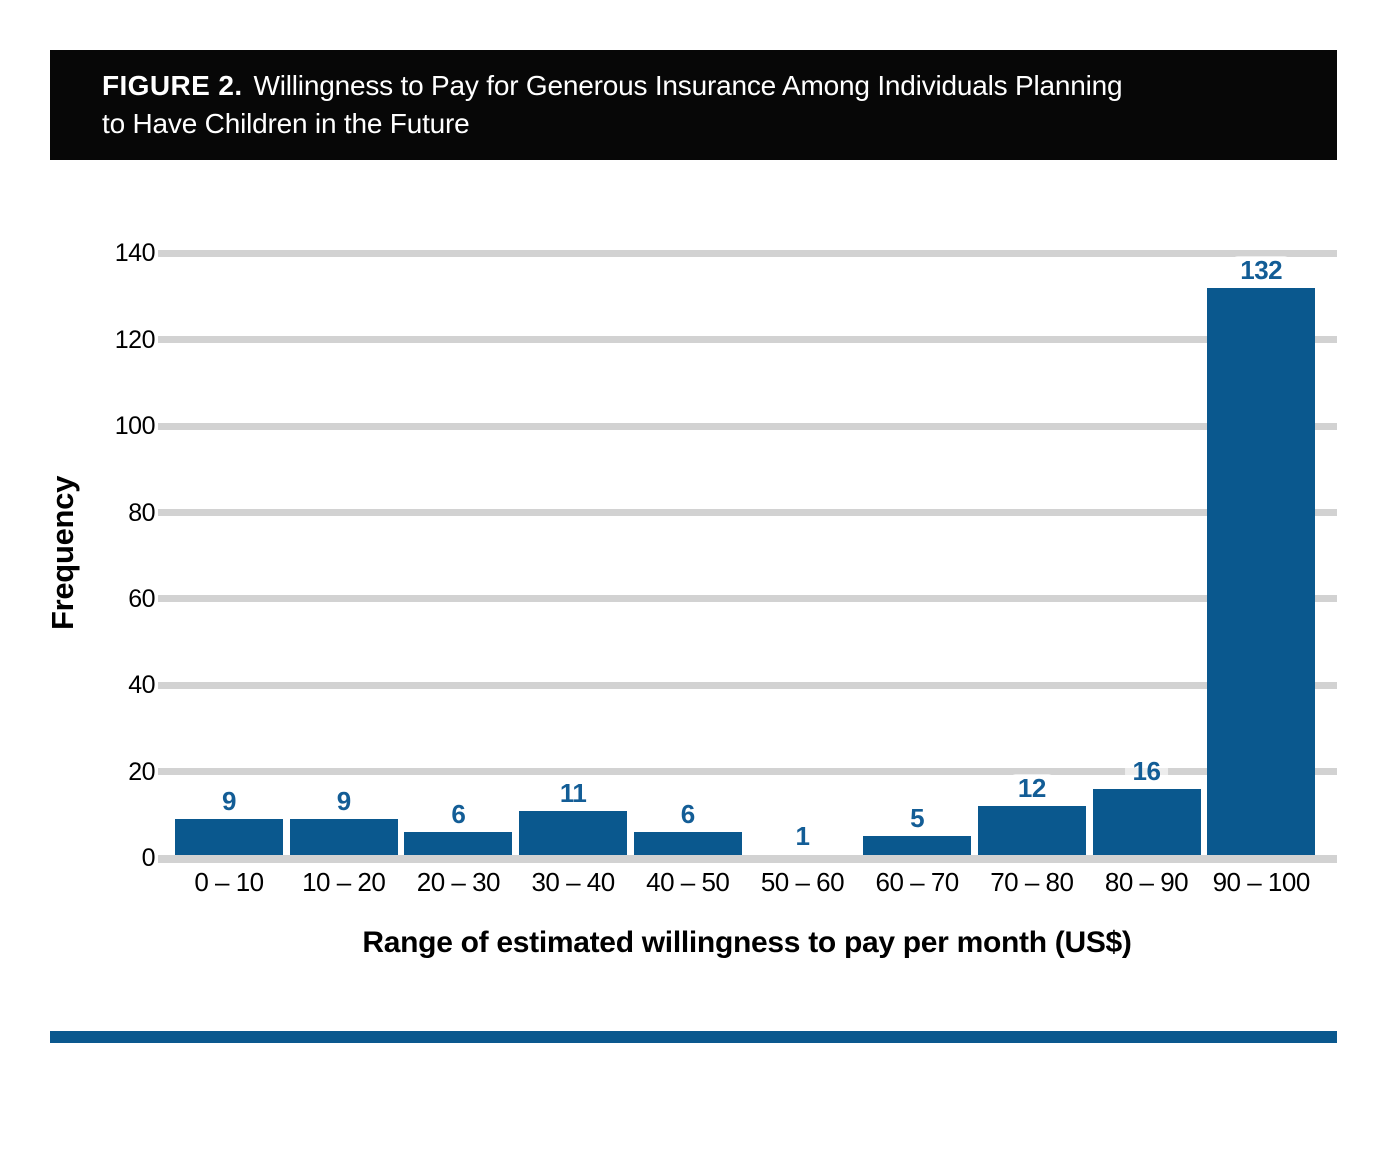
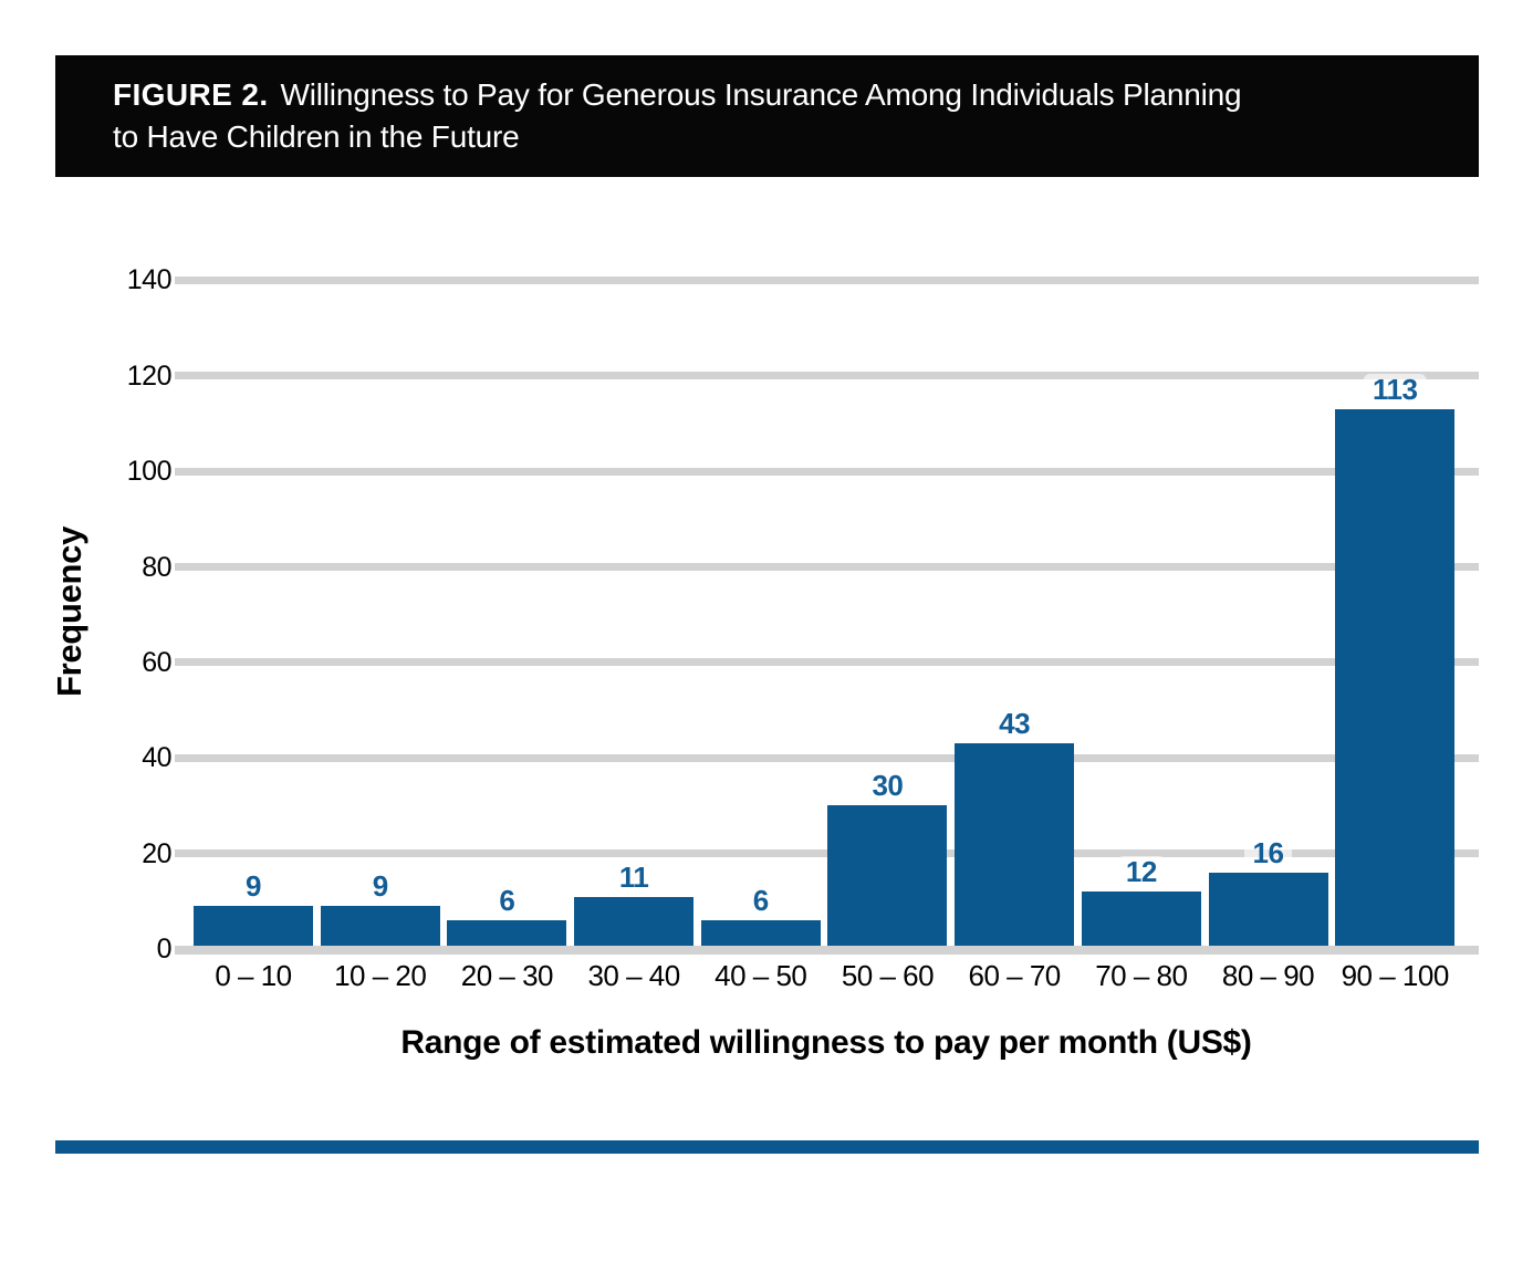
50 – 60: 1 -> 30
60 – 70: 5 -> 43
90 – 100: 132 -> 113
